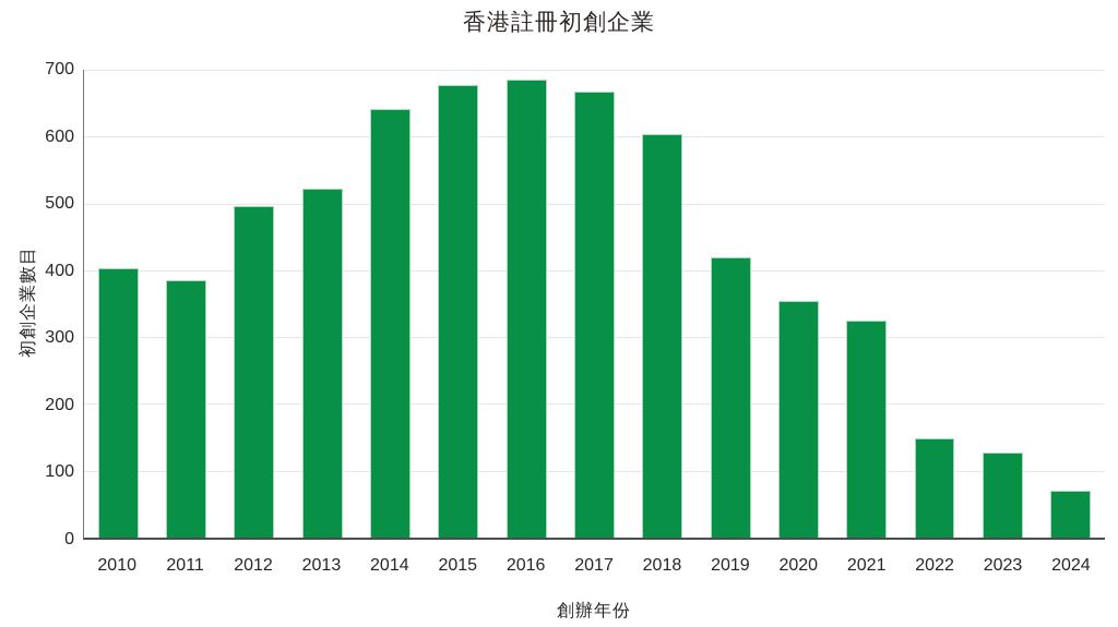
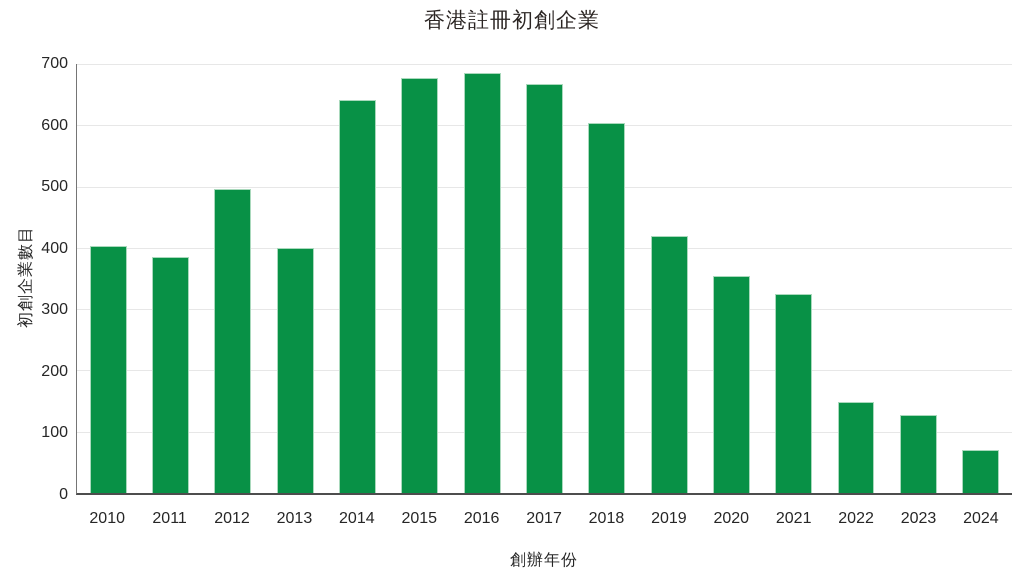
2013: 520 -> 400
